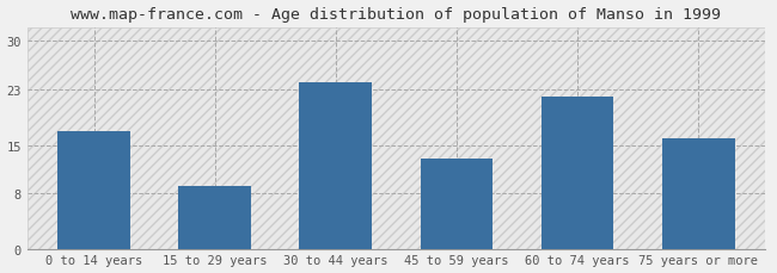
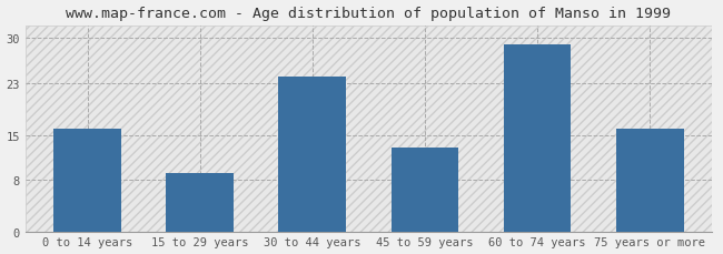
0 to 14 years: 17 -> 16
60 to 74 years: 22 -> 29
